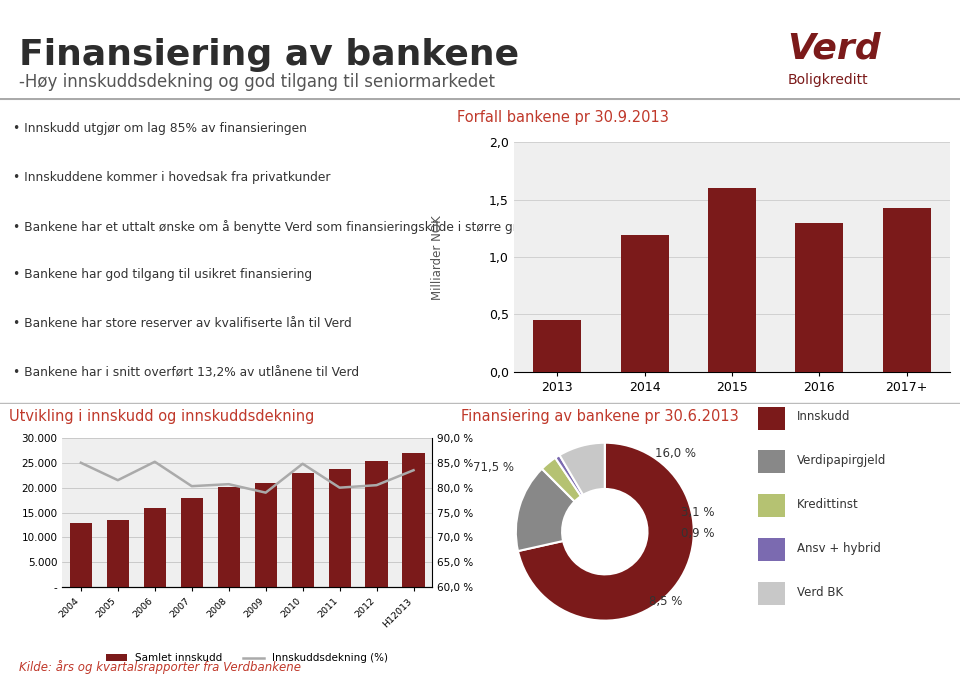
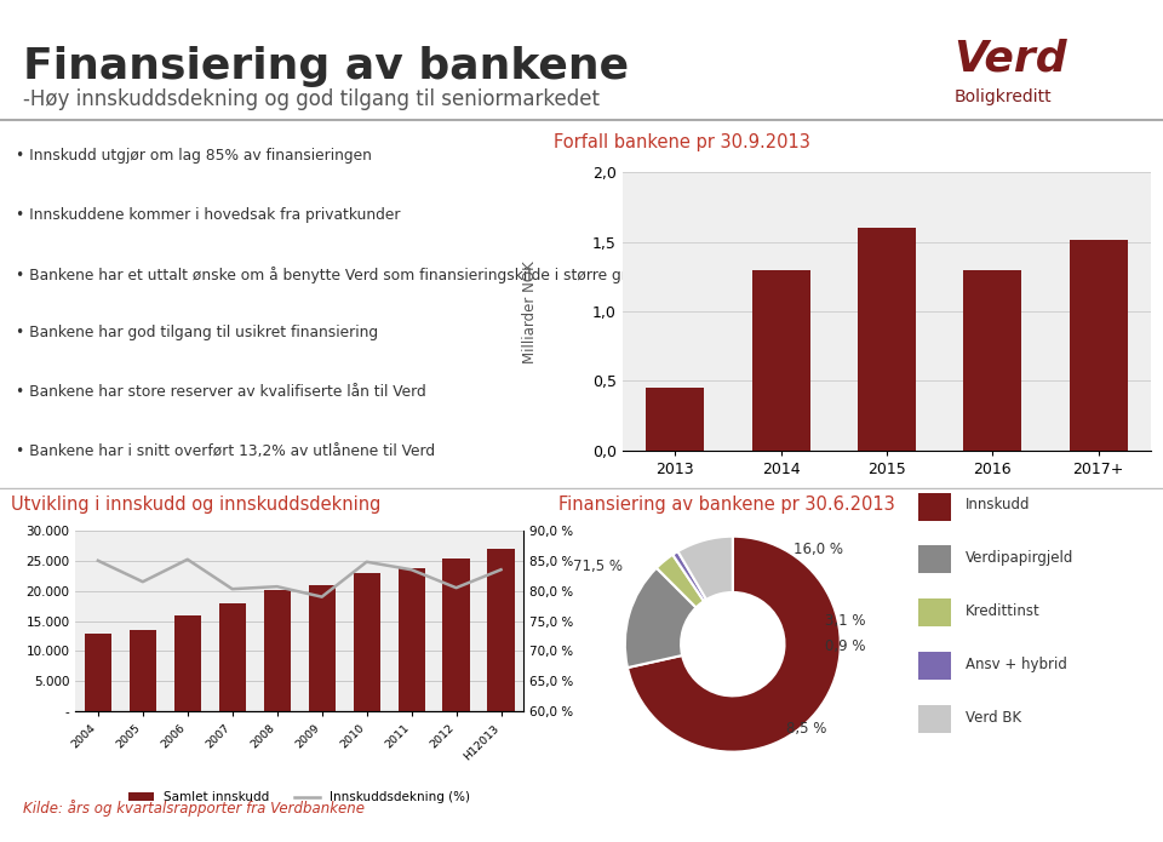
2014: 1,19 -> 1,30
2017+: 1,43 -> 1,52
Innskuddsdekning (%)/2011: 80,0 % -> 83,5 %
